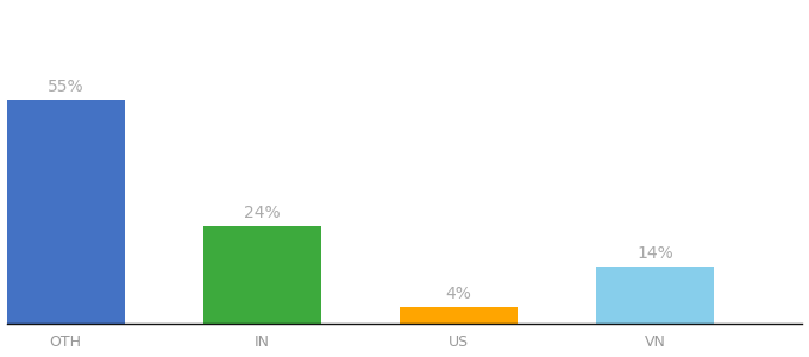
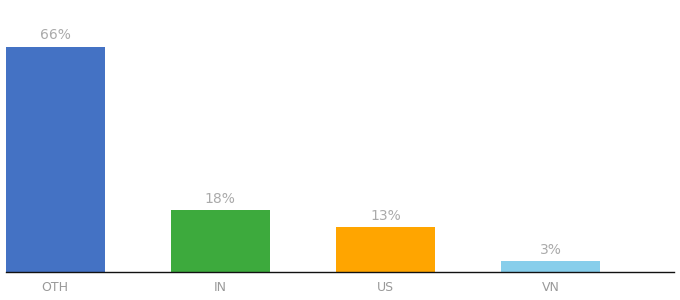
OTH: 55% -> 66%
IN: 24% -> 18%
US: 4% -> 13%
VN: 14% -> 3%
